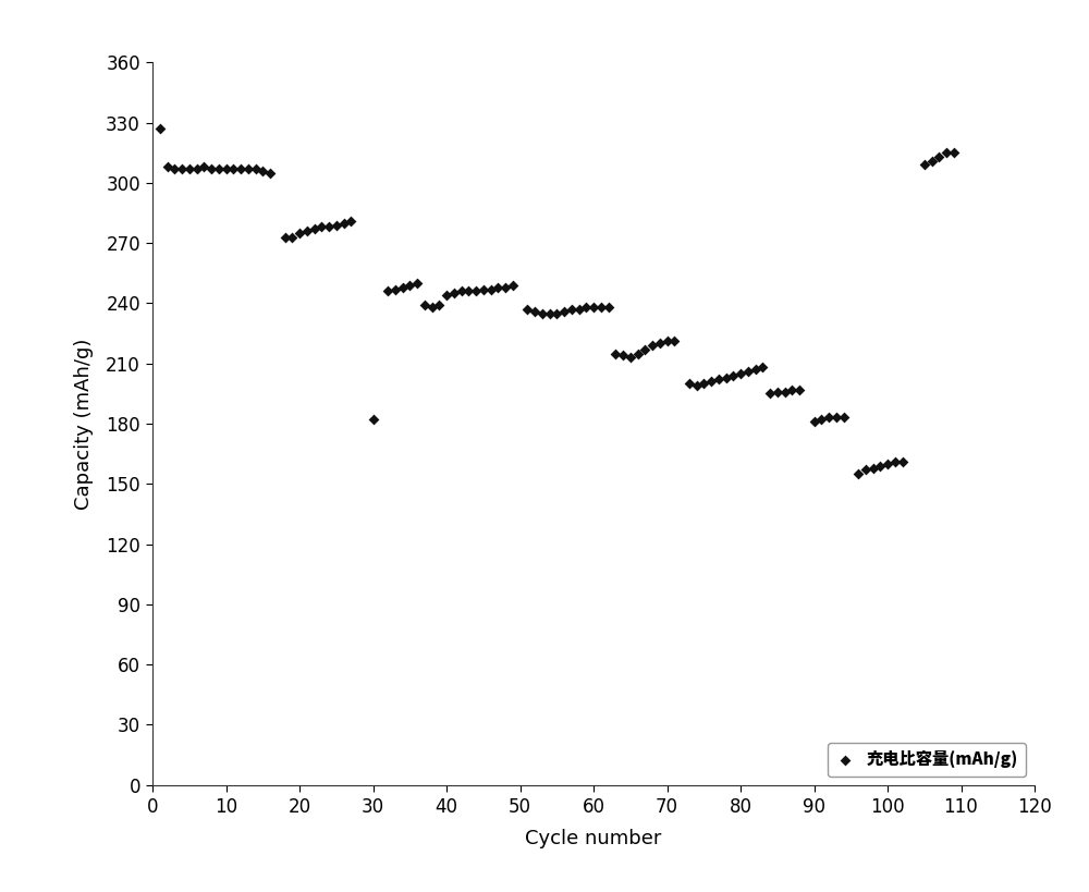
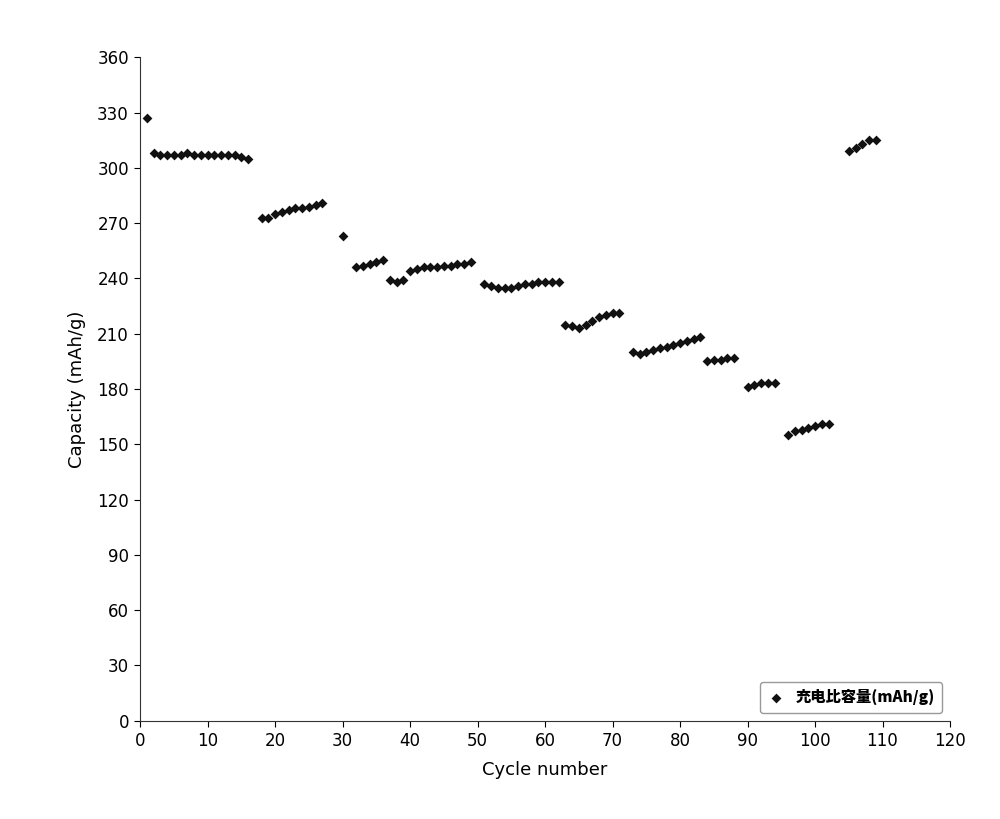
30: 182 -> 263
